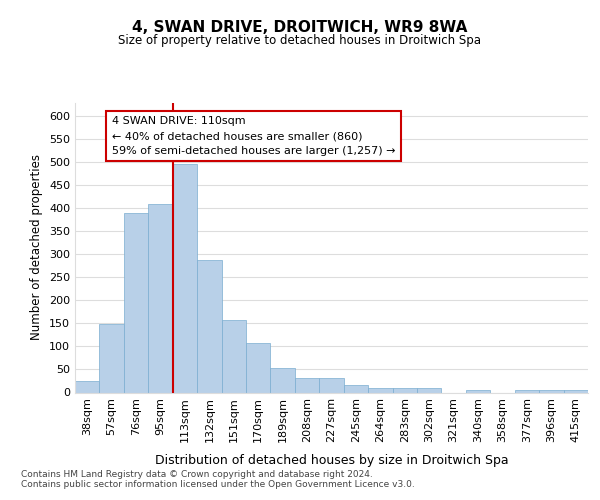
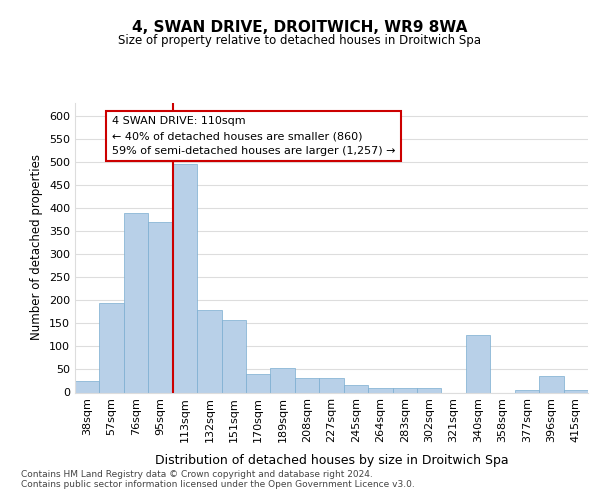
57sqm: 148 -> 195
95sqm: 410 -> 370
132sqm: 287 -> 180
170sqm: 108 -> 40
340sqm: 5 -> 125
396sqm: 5 -> 35
